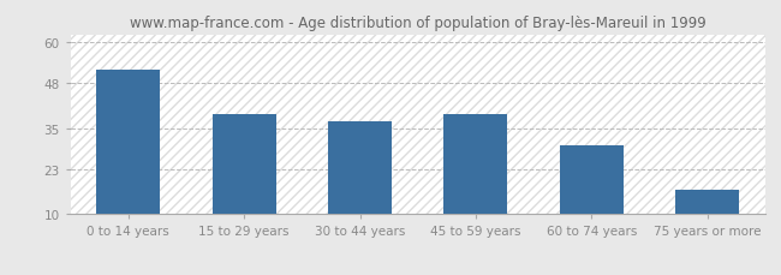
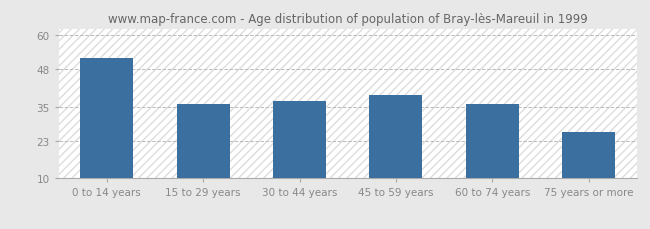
15 to 29 years: 39 -> 36
60 to 74 years: 30 -> 36
75 years or more: 17 -> 26
